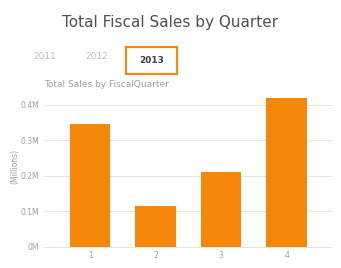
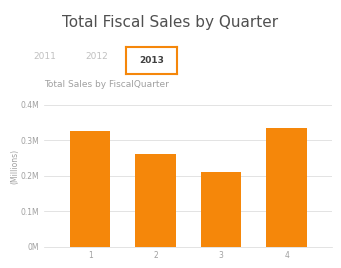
1: 0.345M -> 0.325M
2: 0.115M -> 0.262M
4: 0.420M -> 0.335M
